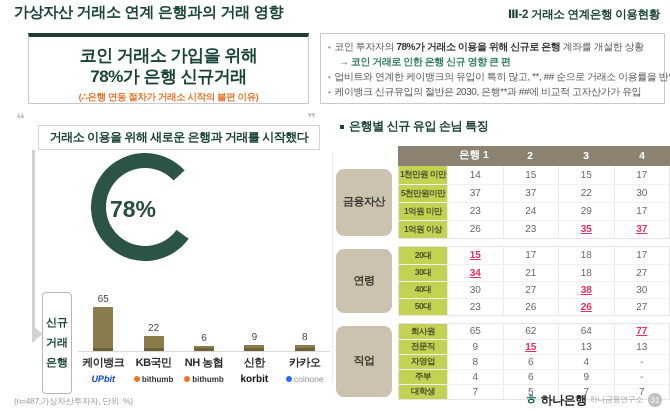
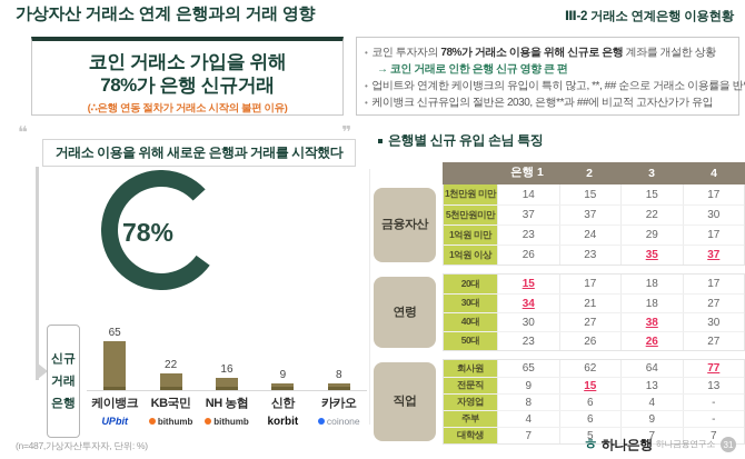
신규 거래 은행/NH 농협: 6 -> 16
